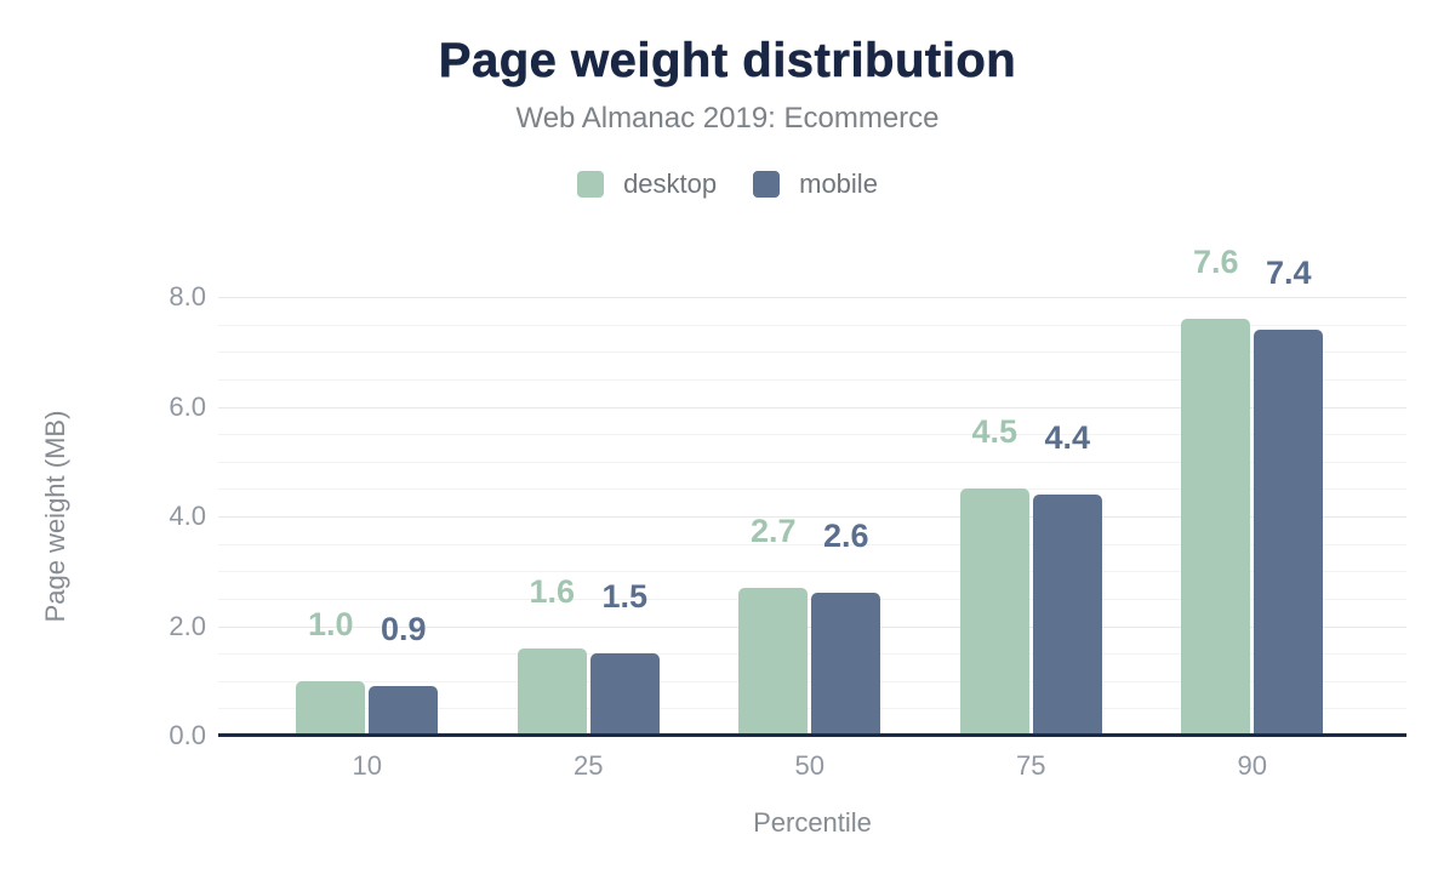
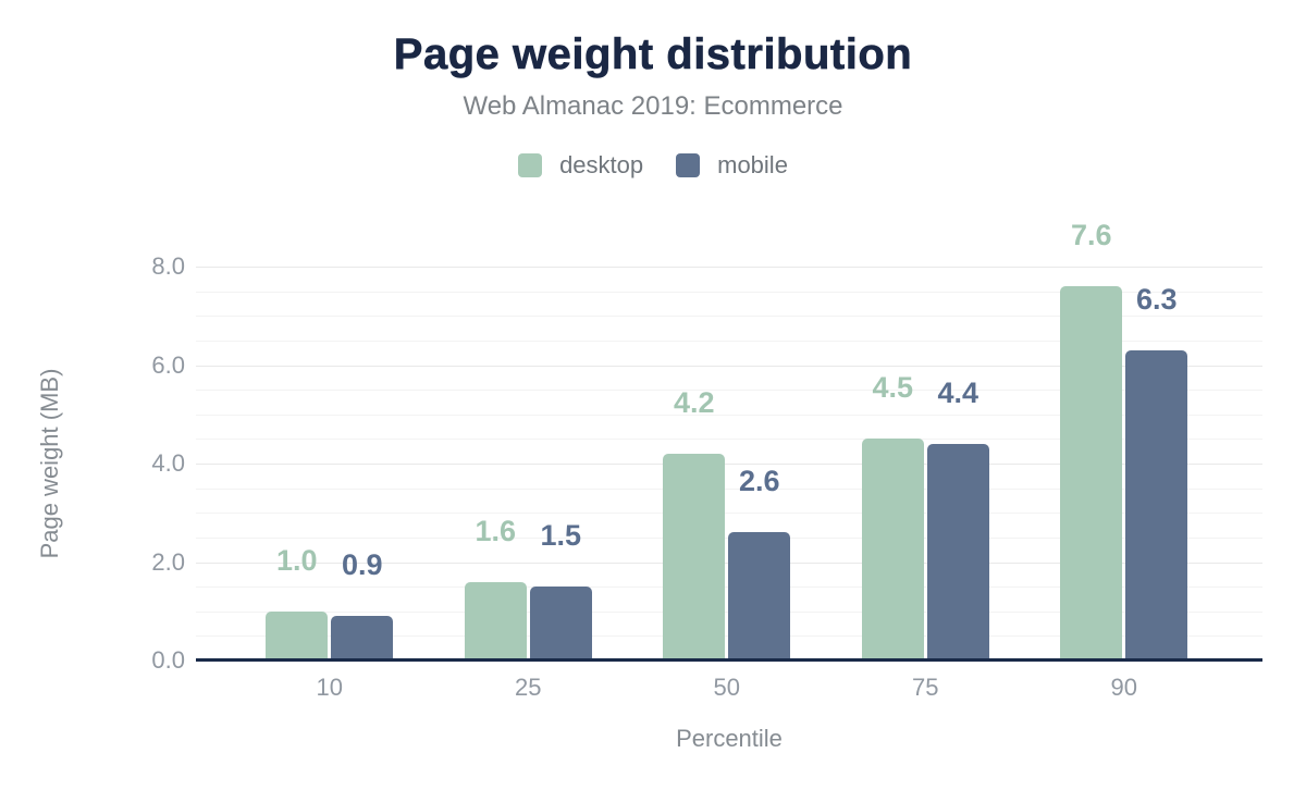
desktop/50: 2.7 -> 4.2
mobile/90: 7.4 -> 6.3
